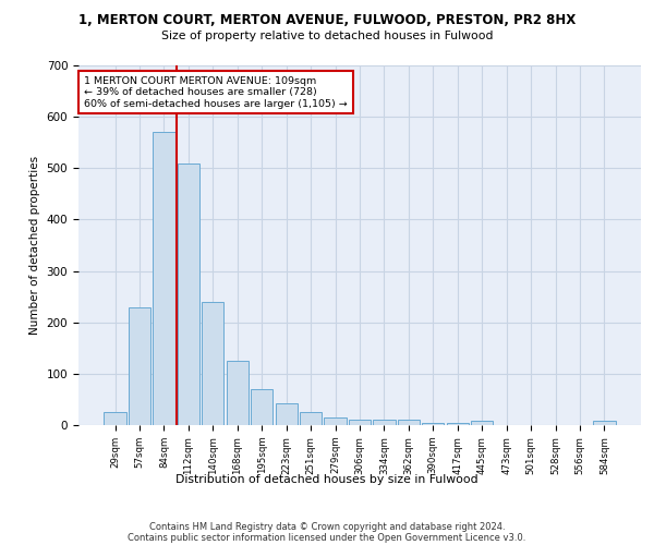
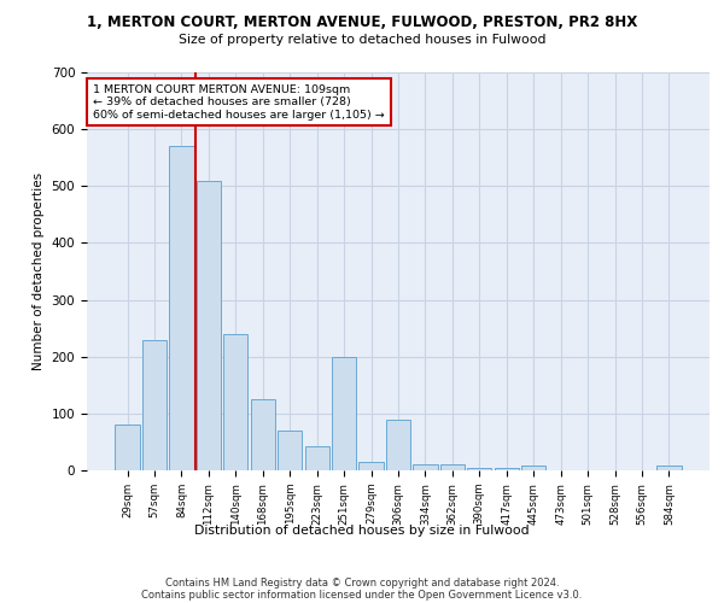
29sqm: 25 -> 80
251sqm: 25 -> 200
306sqm: 10 -> 90
